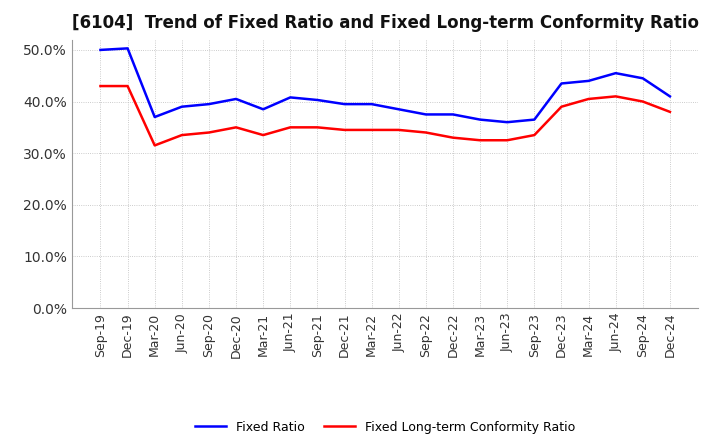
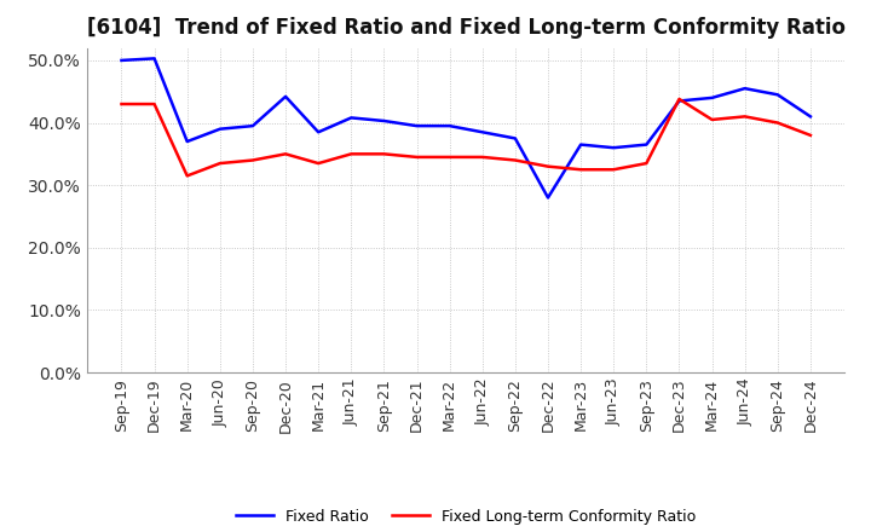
Fixed Ratio/Dec-20: 40.5% -> 44.2%
Fixed Ratio/Dec-22: 37.5% -> 28.0%
Fixed Long-term Conformity Ratio/Dec-23: 39.0% -> 43.8%
